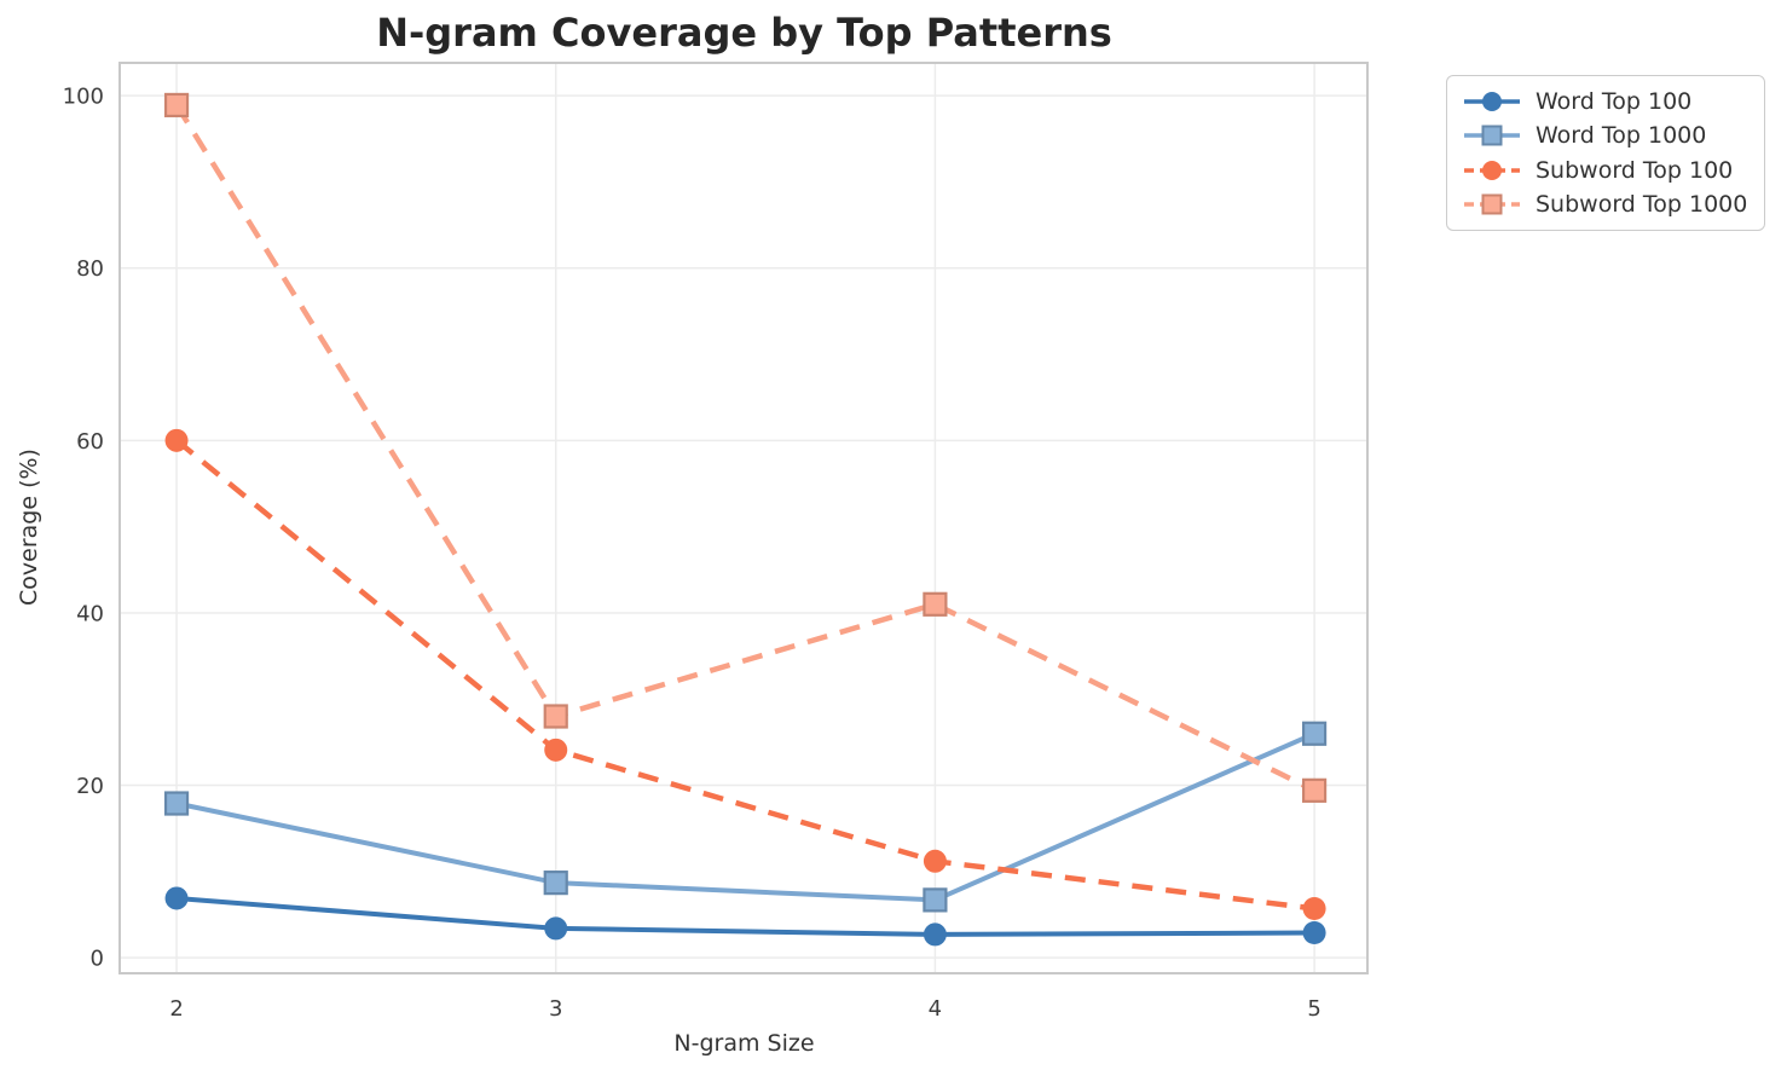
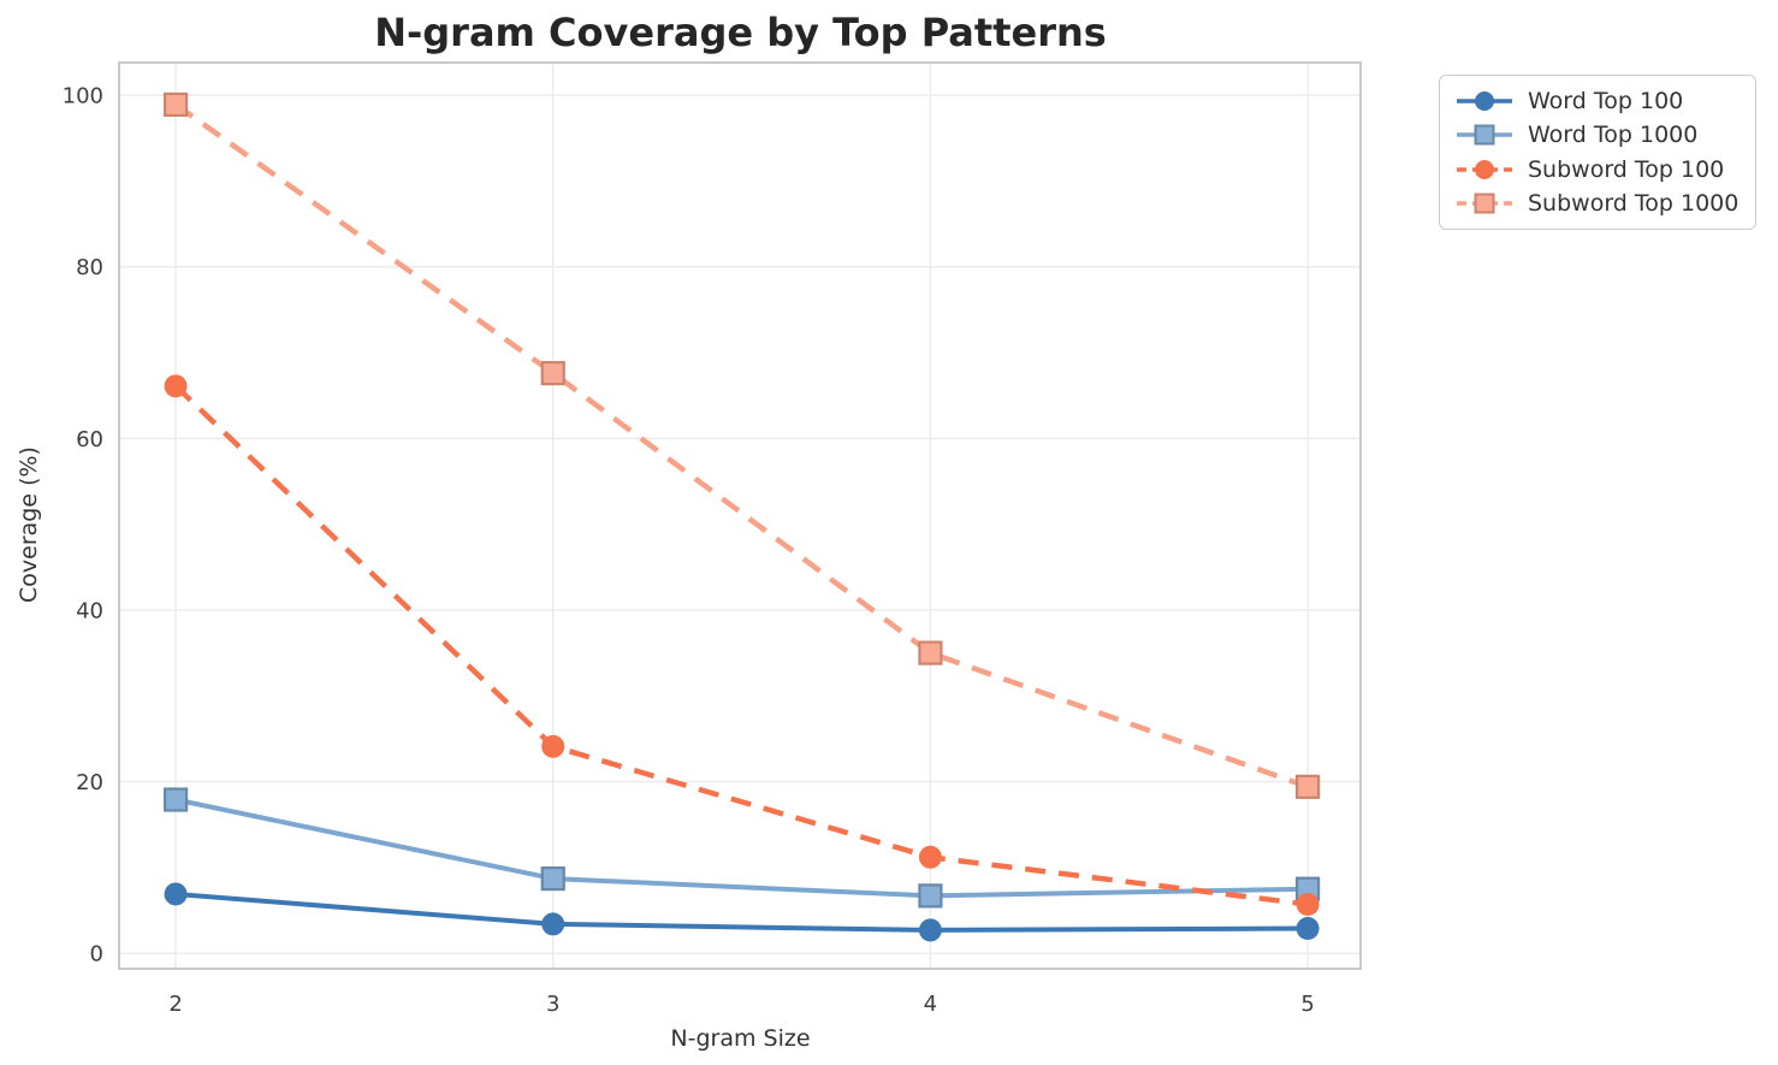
Subword Top 100/2: 60 -> 66
Subword Top 1000/3: 28 -> 68
Subword Top 1000/4: 41 -> 35
Word Top 1000/5: 26 -> 8
